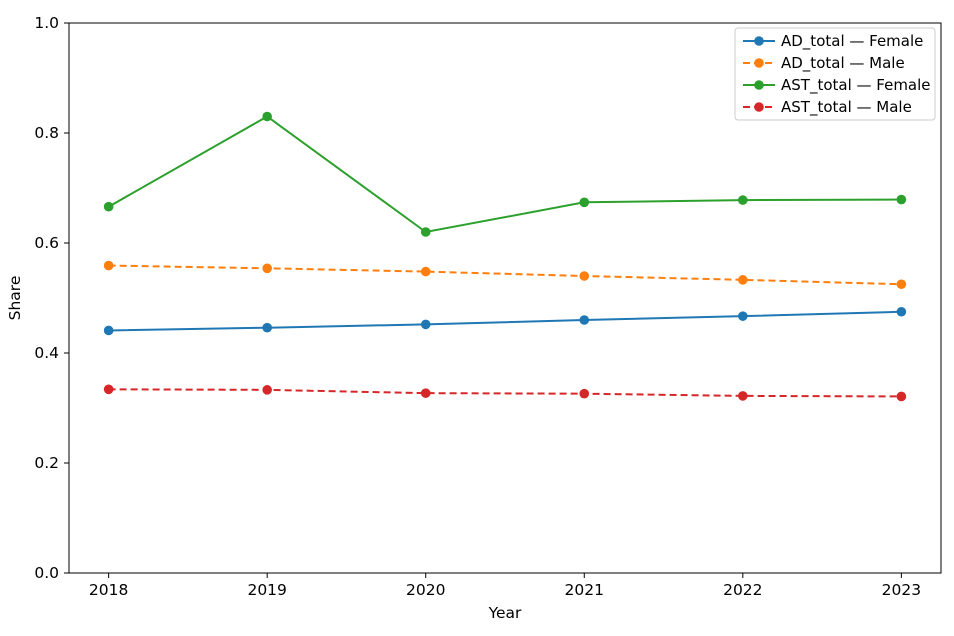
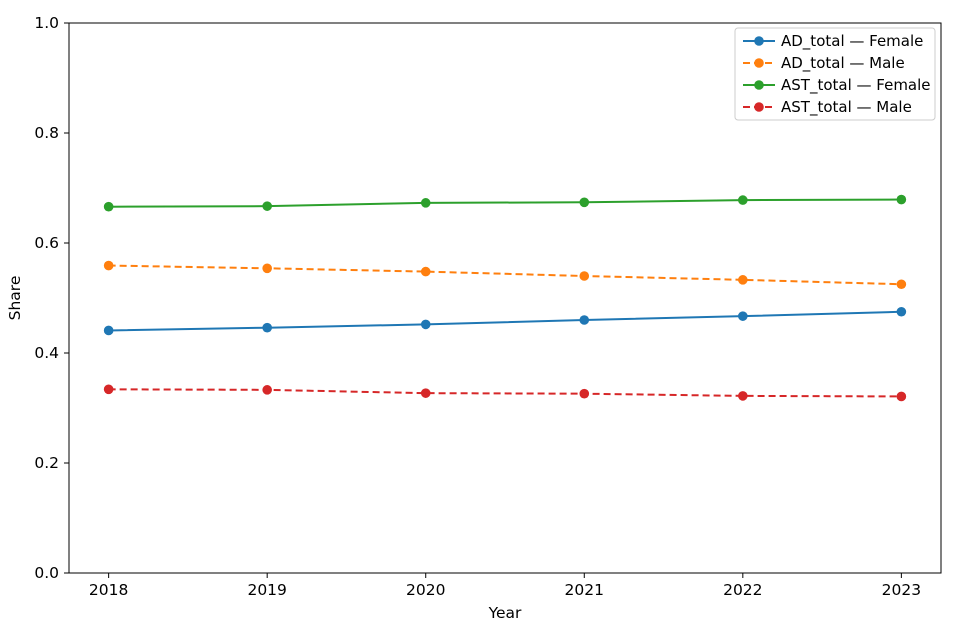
AST_total — Female/2019: 0.83 -> 0.67
AST_total — Female/2020: 0.62 -> 0.67
